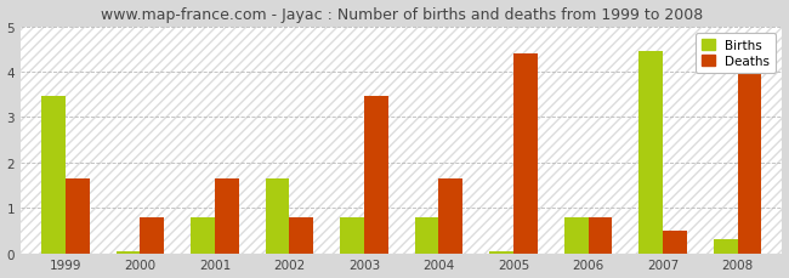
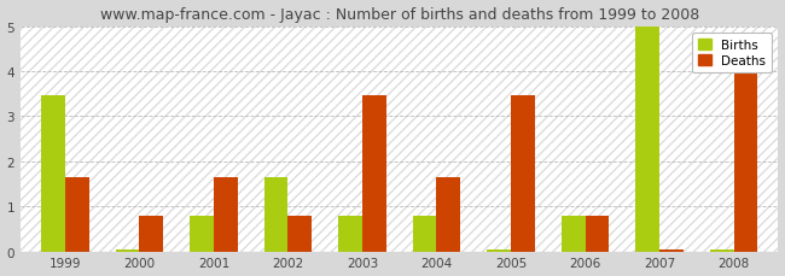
Deaths/2005: 4.40 -> 3.45
Births/2007: 4.45 -> 5.00
Deaths/2007: 0.50 -> 0.05
Births/2008: 0.30 -> 0.03
